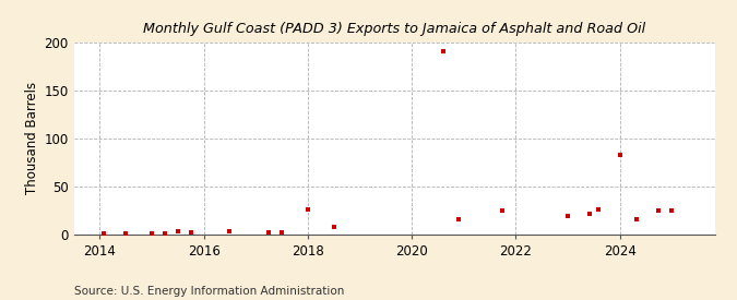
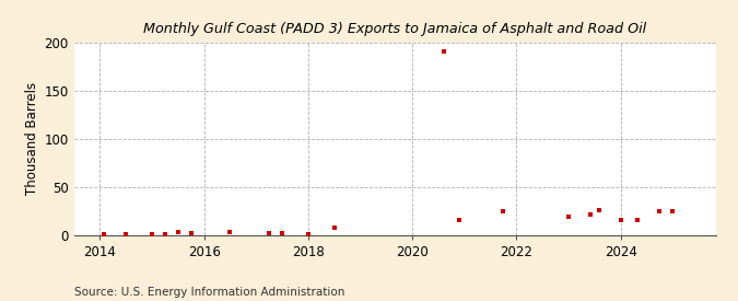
2018: 26 -> 1
2024: 82 -> 15
